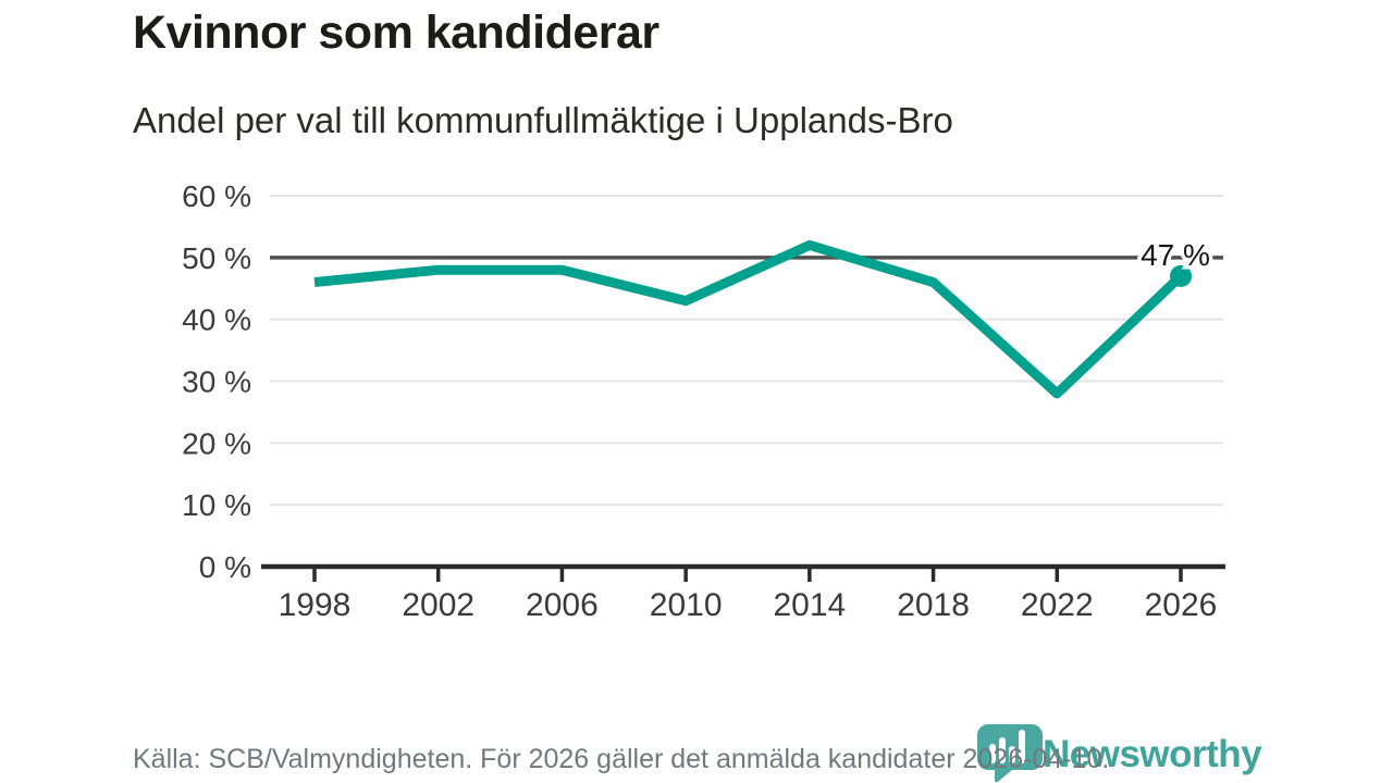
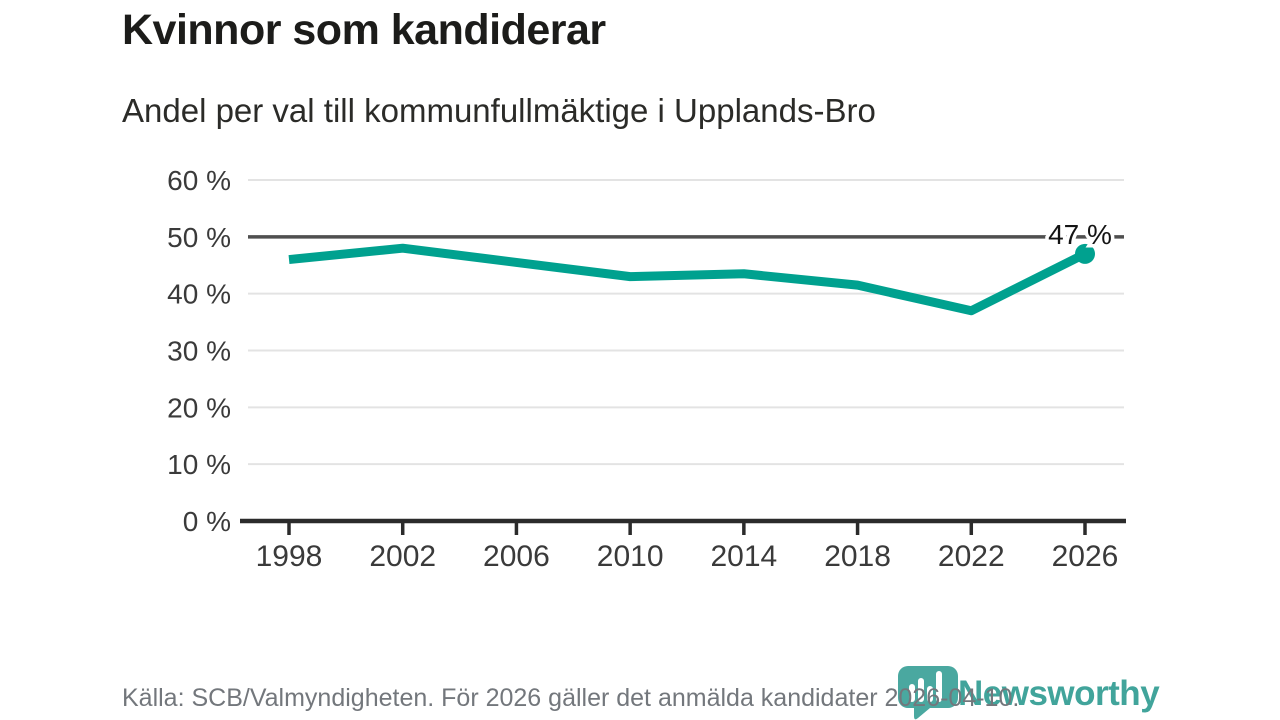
2006: 48% -> 46%
2014: 52% -> 44%
2018: 46% -> 42%
2022: 28% -> 37%
